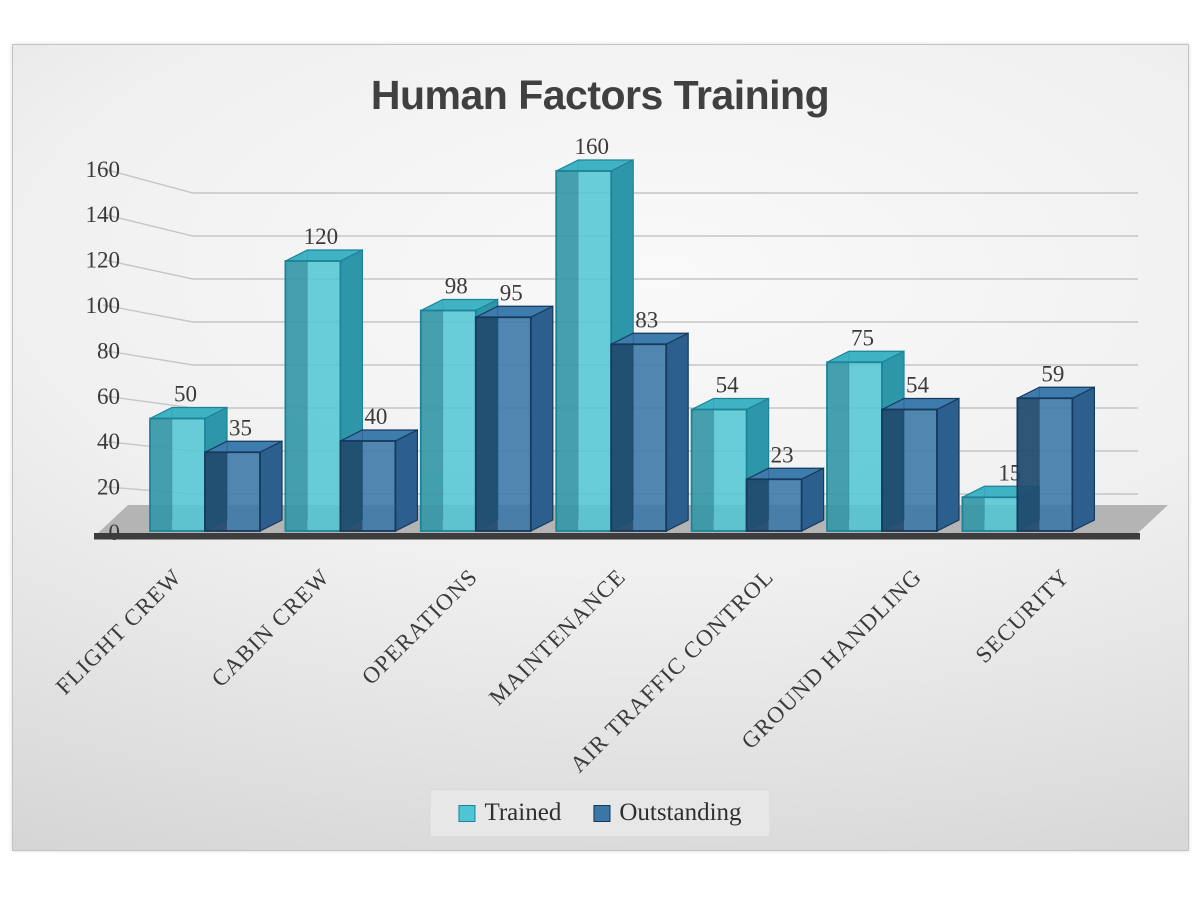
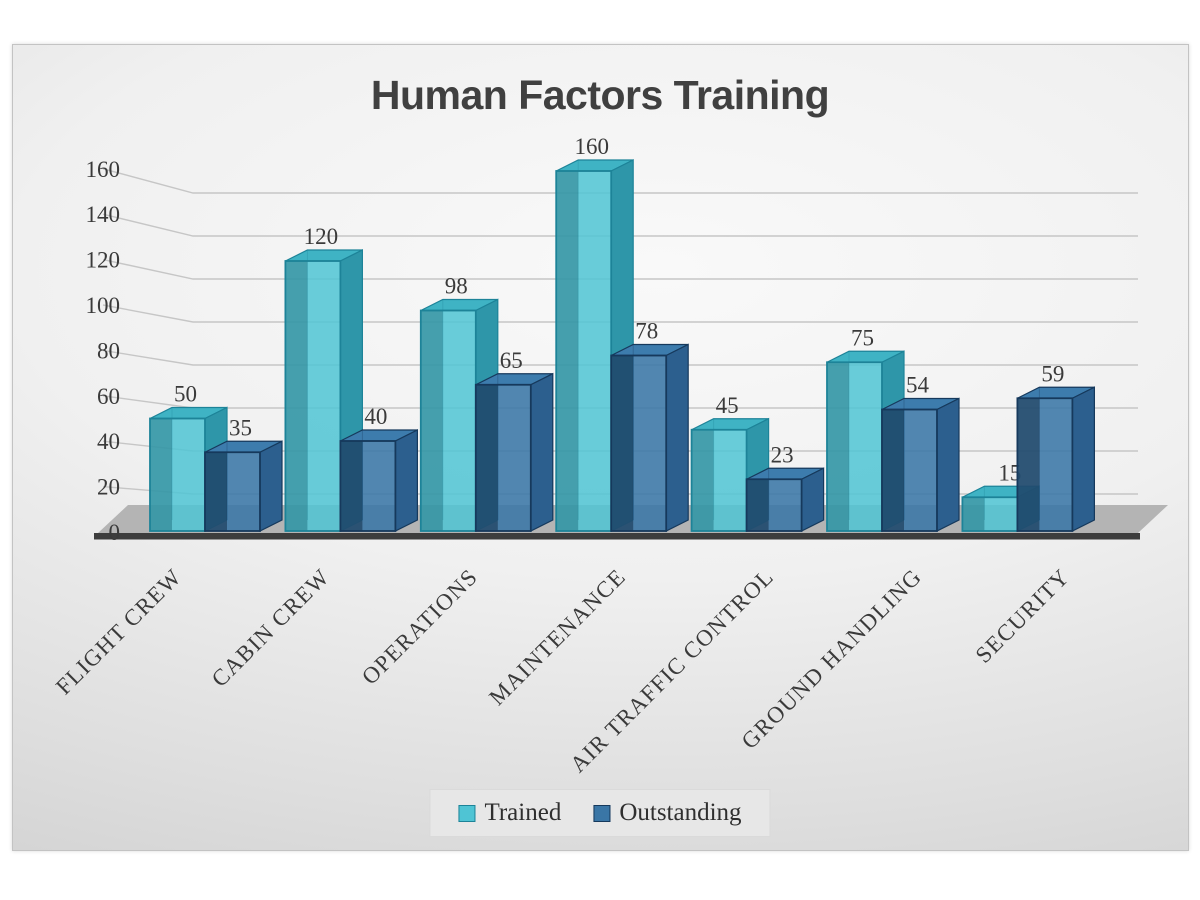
Outstanding/OPERATIONS: 95 -> 65
Outstanding/MAINTENANCE: 83 -> 78
Trained/AIR TRAFFIC CONTROL: 54 -> 45
